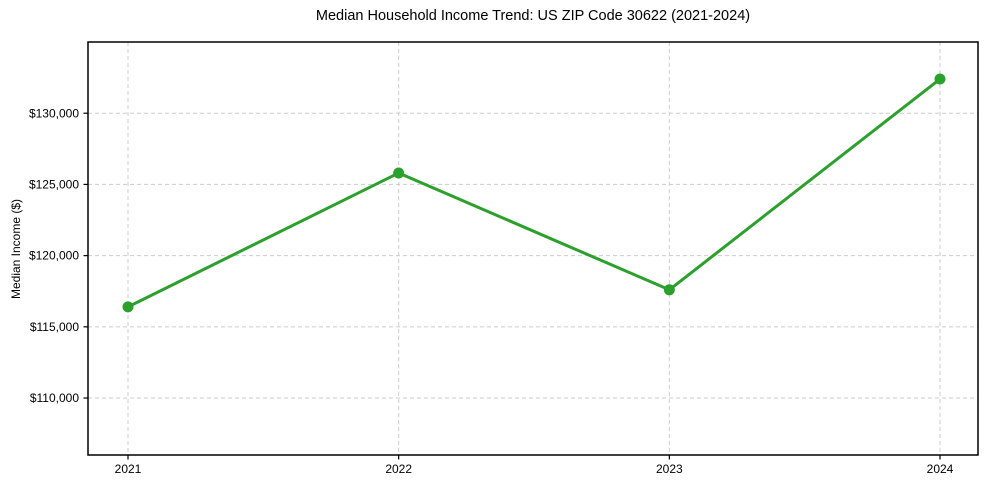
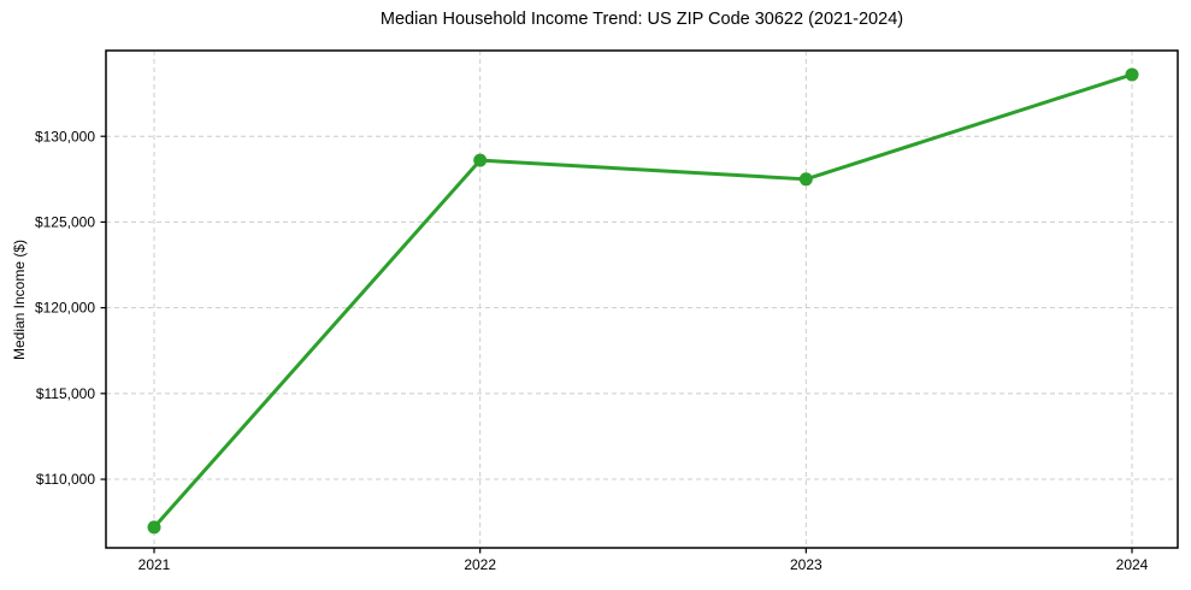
2021: $116400 -> $107200
2022: $125800 -> $128600
2023: $117600 -> $127500
2024: $132400 -> $133600
